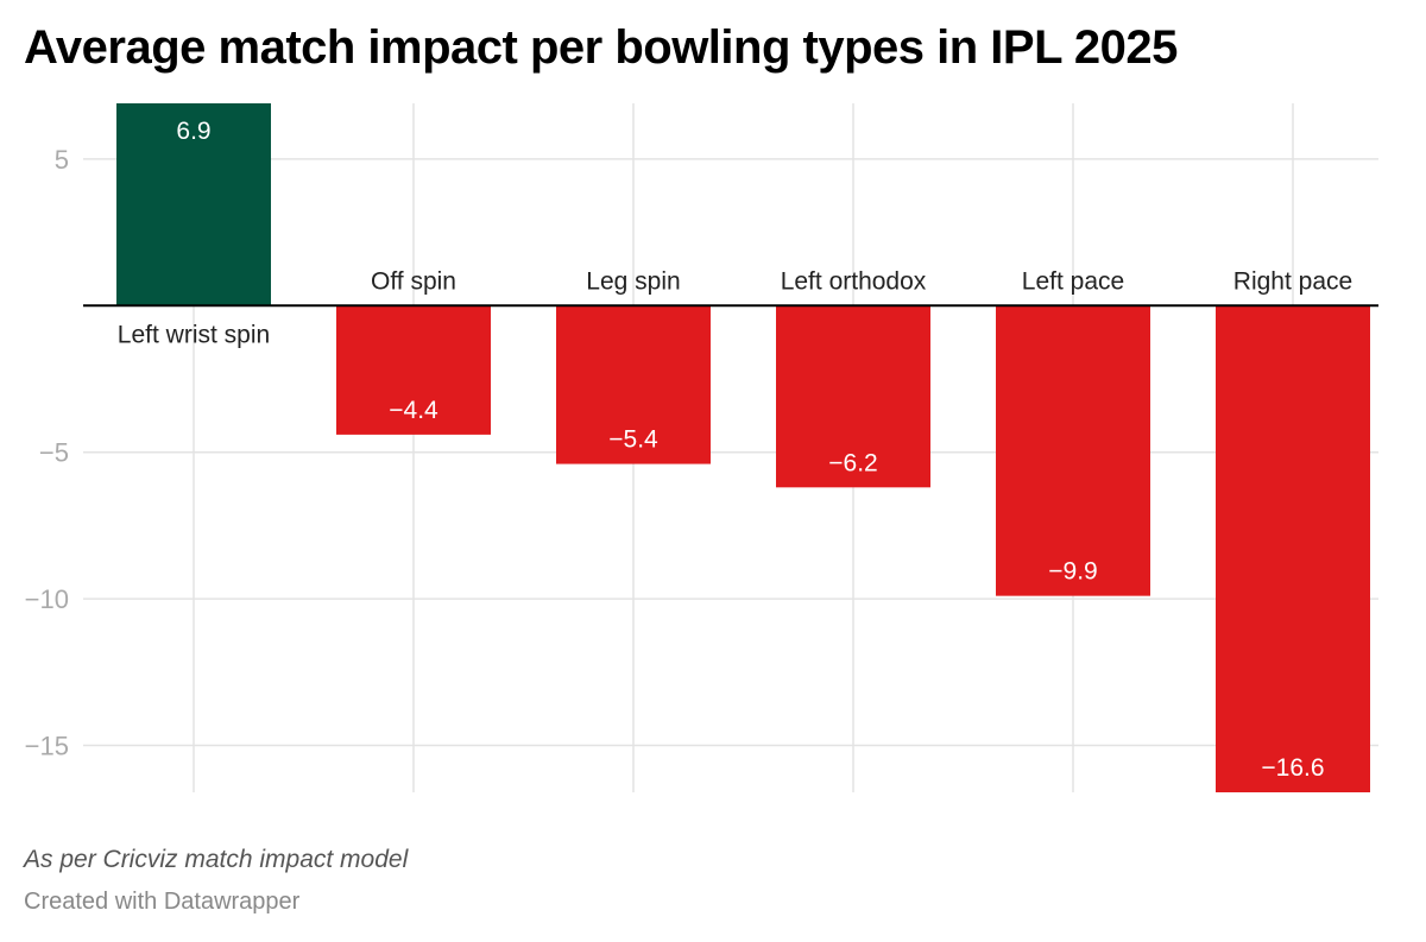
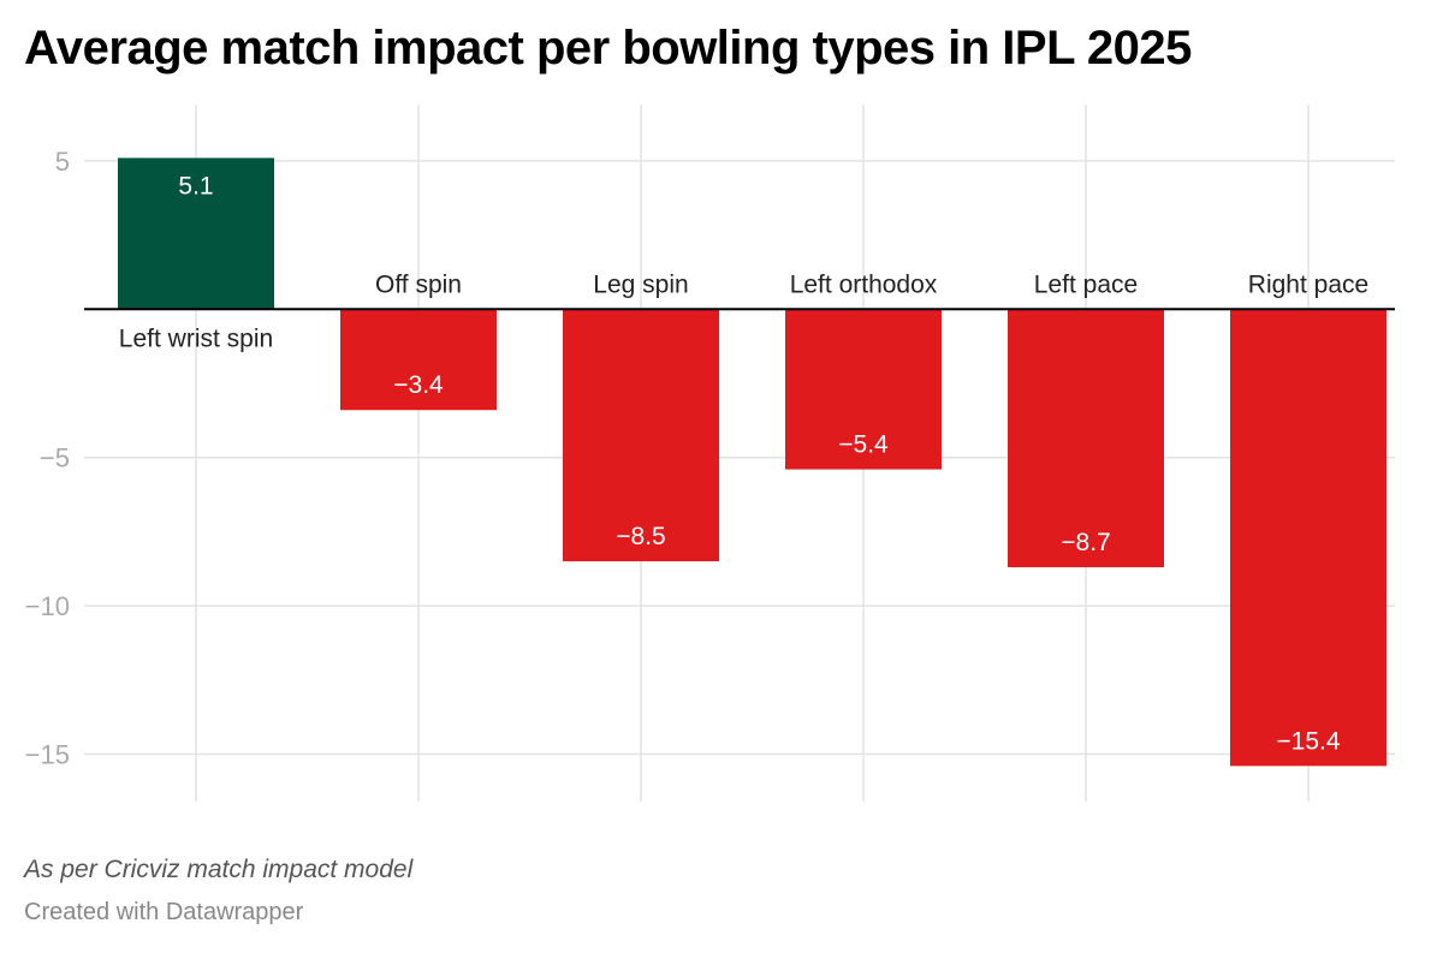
Left wrist spin: 6.9 -> 5.1
Off spin: −4.4 -> −3.4
Leg spin: −5.4 -> −8.5
Left orthodox: −6.2 -> −5.4
Left pace: −9.9 -> −8.7
Right pace: −16.6 -> −15.4
